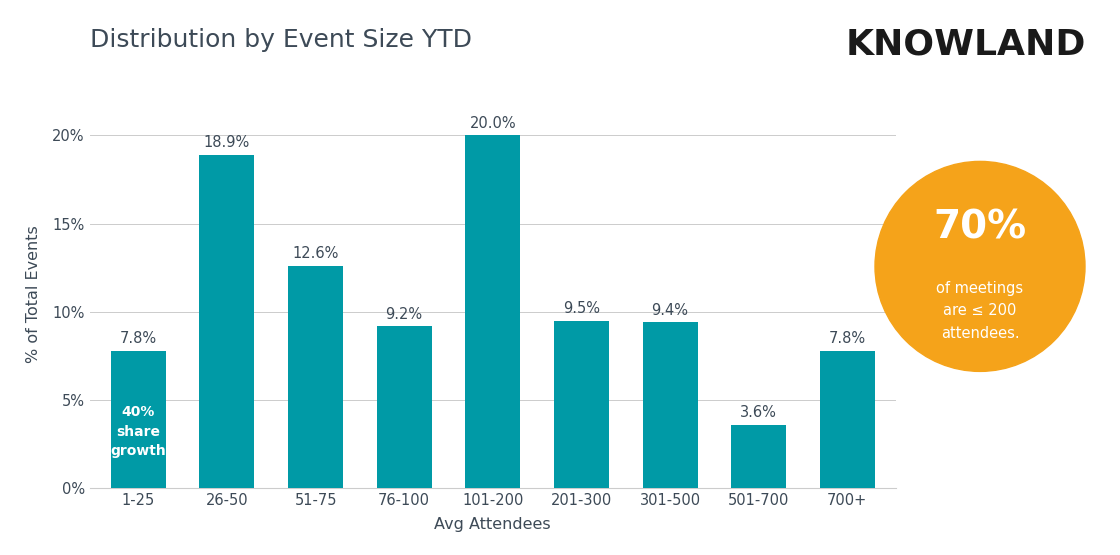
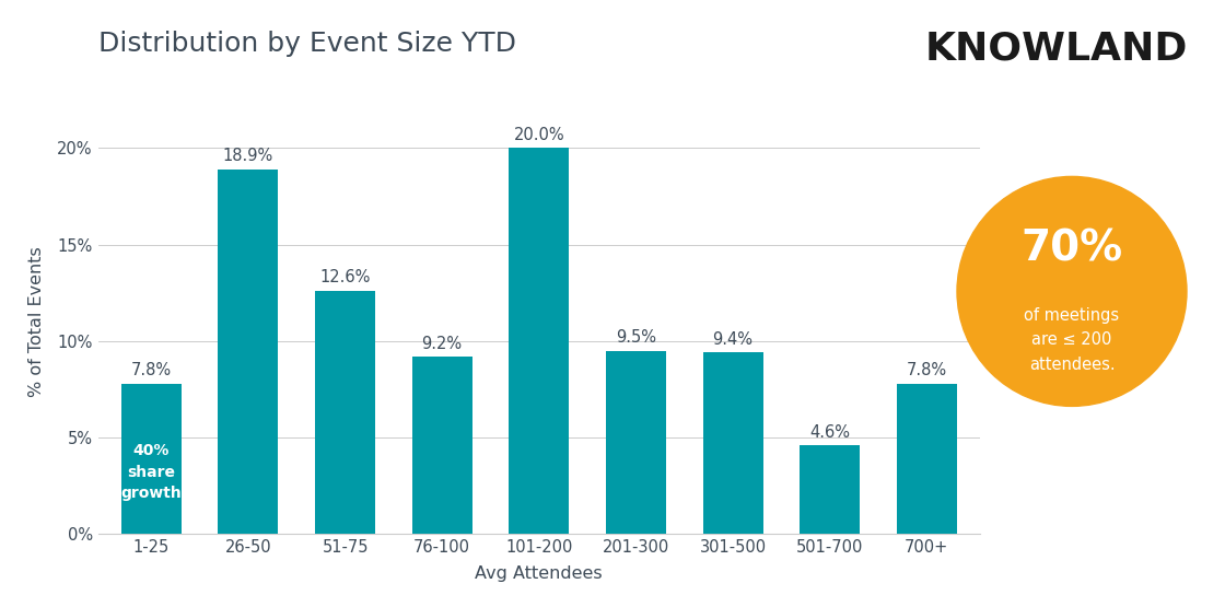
501-700: 3.6% -> 4.6%
